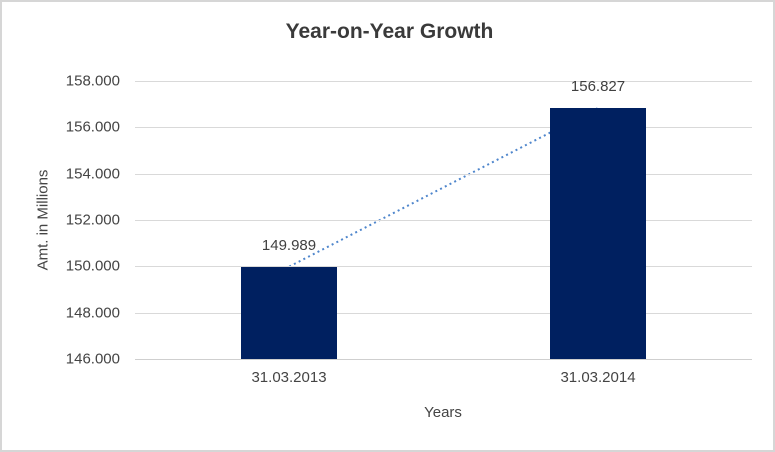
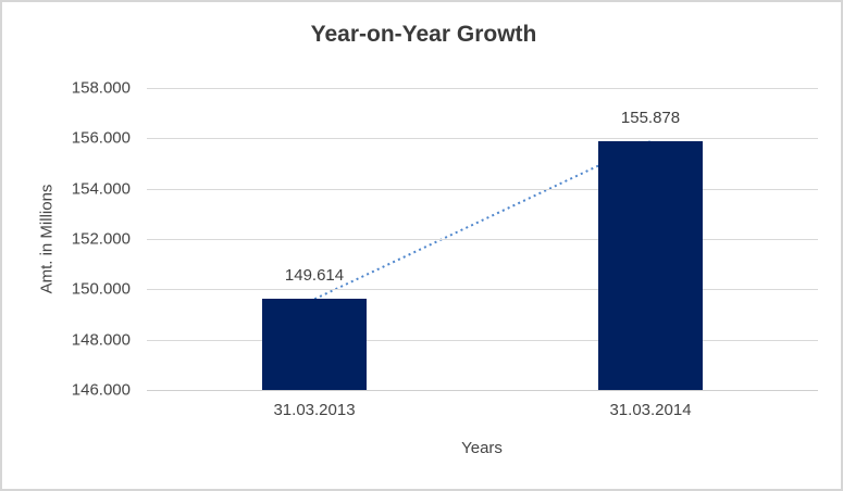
31.03.2013: 149.989 -> 149.614
31.03.2014: 156.827 -> 155.878
